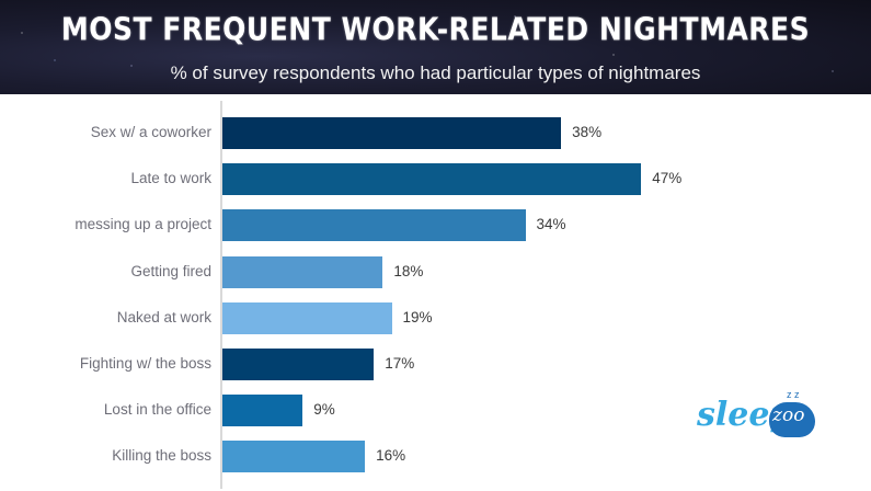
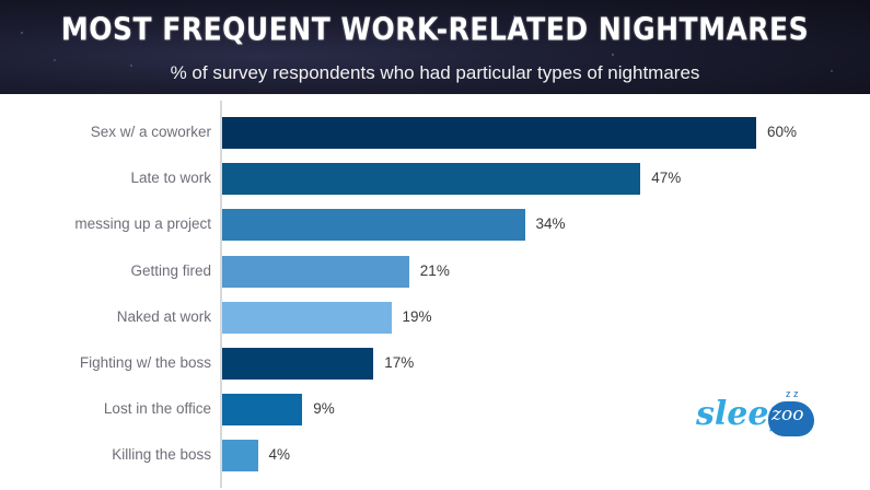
Sex w/ a coworker: 38% -> 60%
Getting fired: 18% -> 21%
Killing the boss: 16% -> 4%
